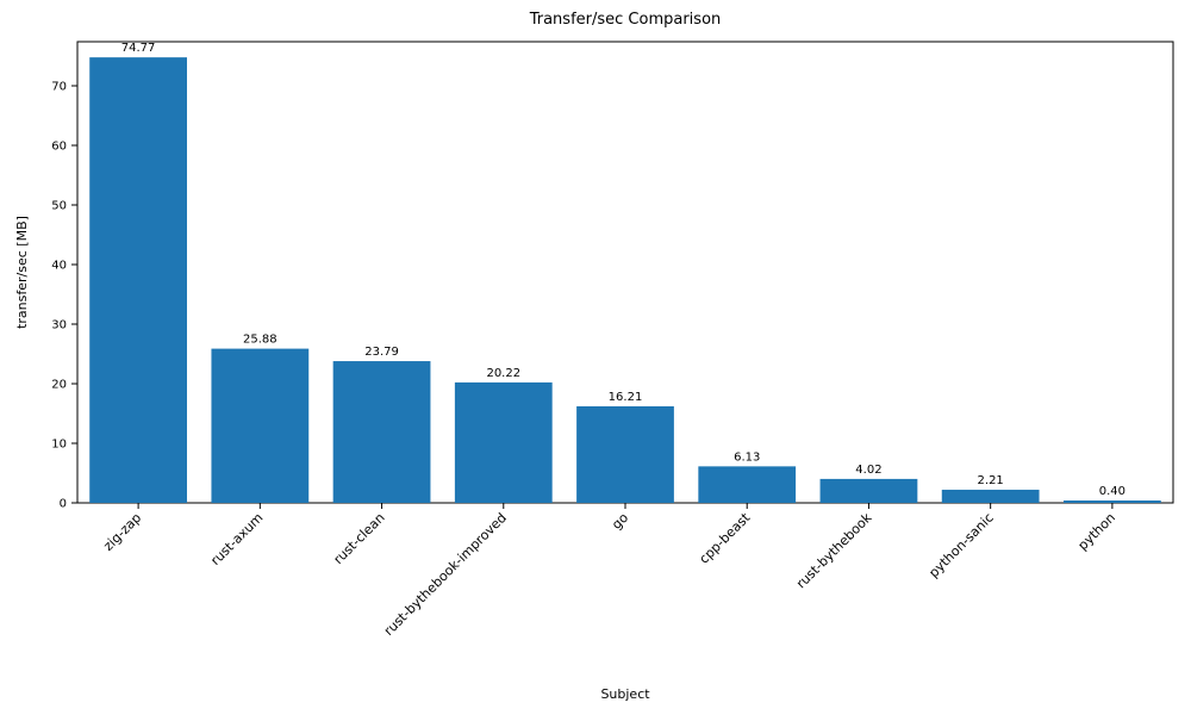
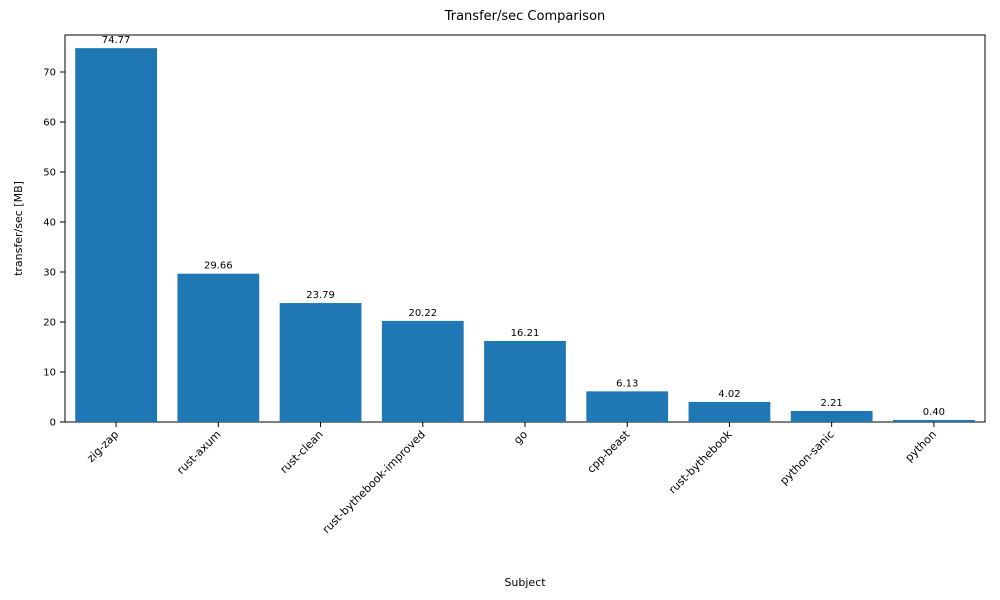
rust-axum: 25.88 -> 29.66
